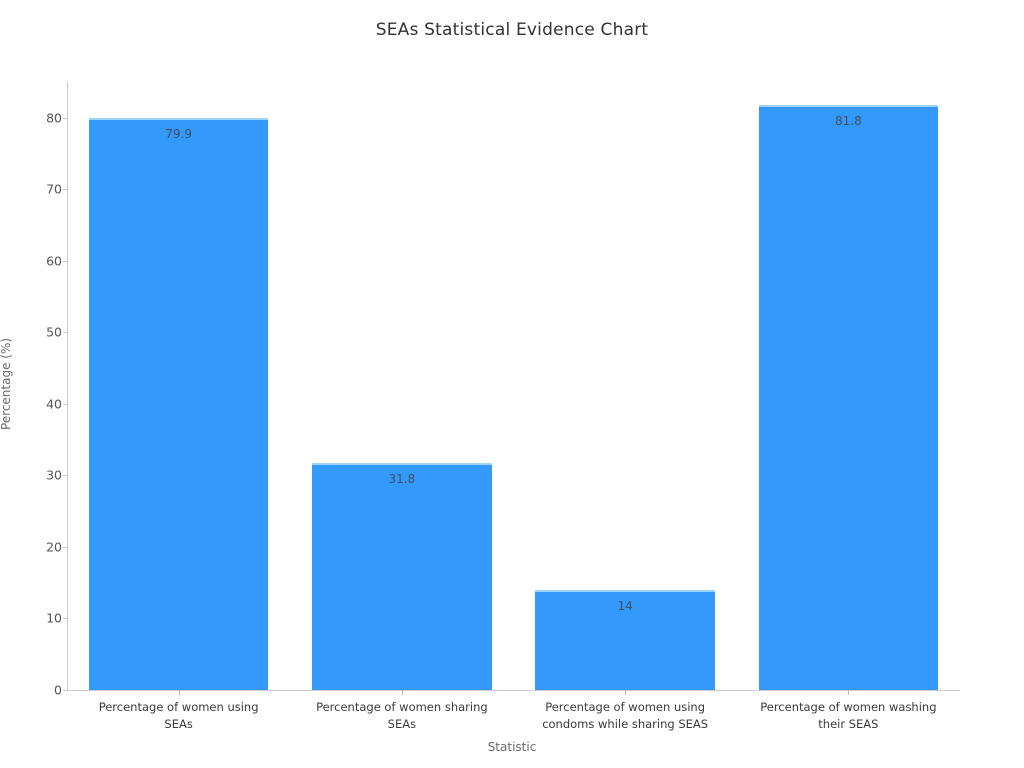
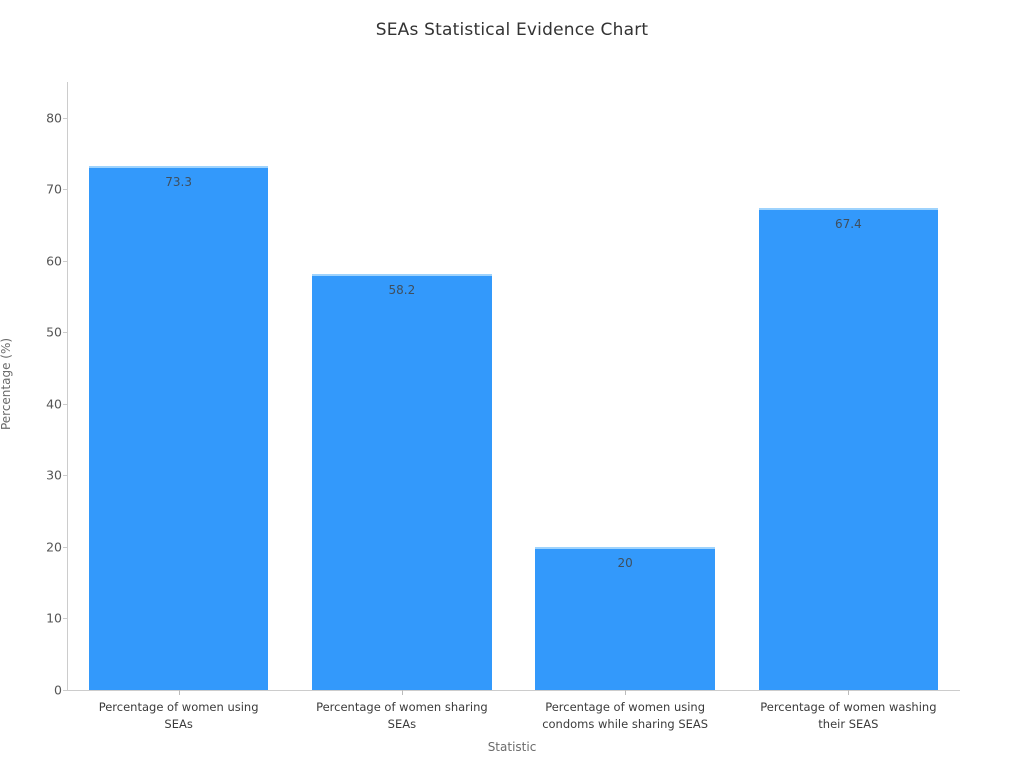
Percentage of women using SEAs: 79.9 -> 73.3
Percentage of women sharing SEAs: 31.8 -> 58.2
Percentage of women using condoms while sharing SEAS: 14 -> 20
Percentage of women washing their SEAS: 81.8 -> 67.4
